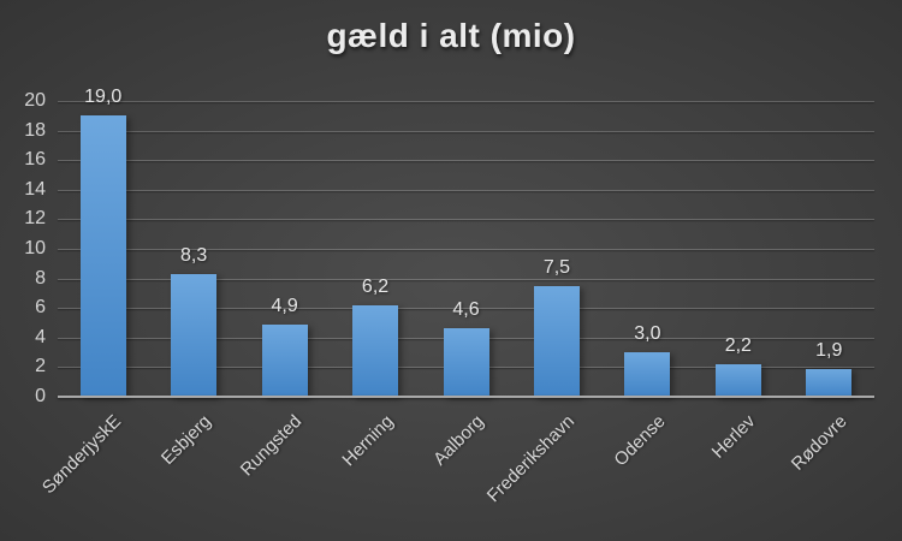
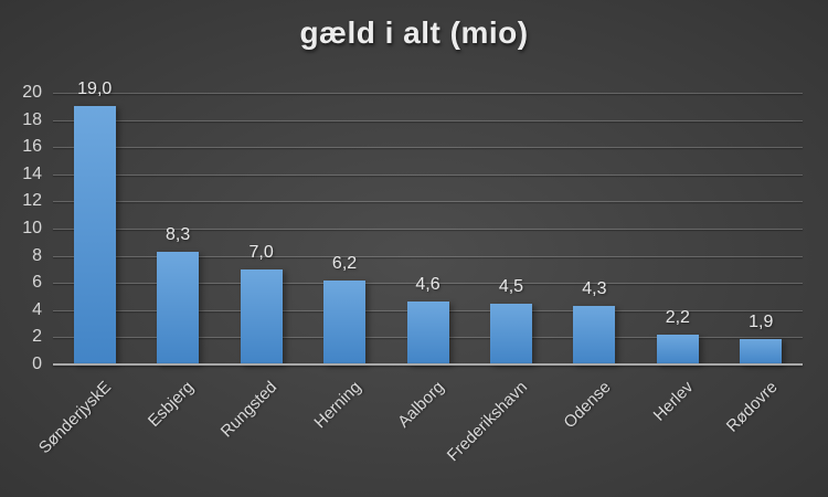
Rungsted: 4,9 -> 7,0
Frederikshavn: 7,5 -> 4,5
Odense: 3,0 -> 4,3
